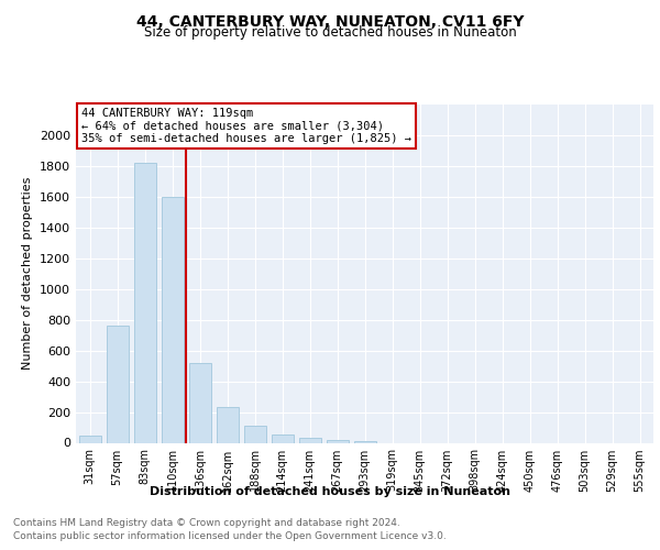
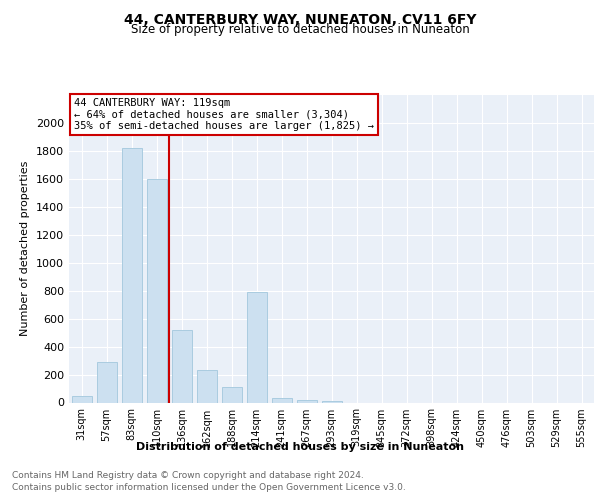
57sqm: 760 -> 290
214sqm: 60 -> 790
